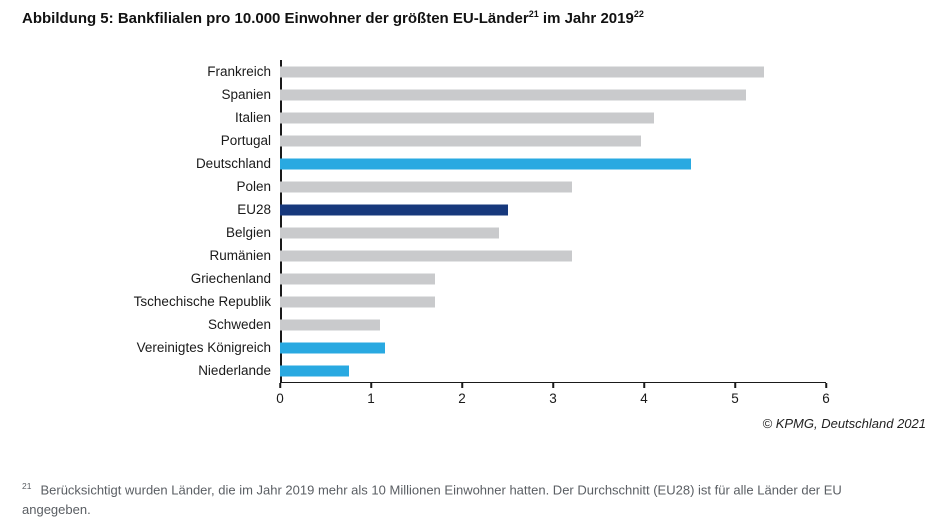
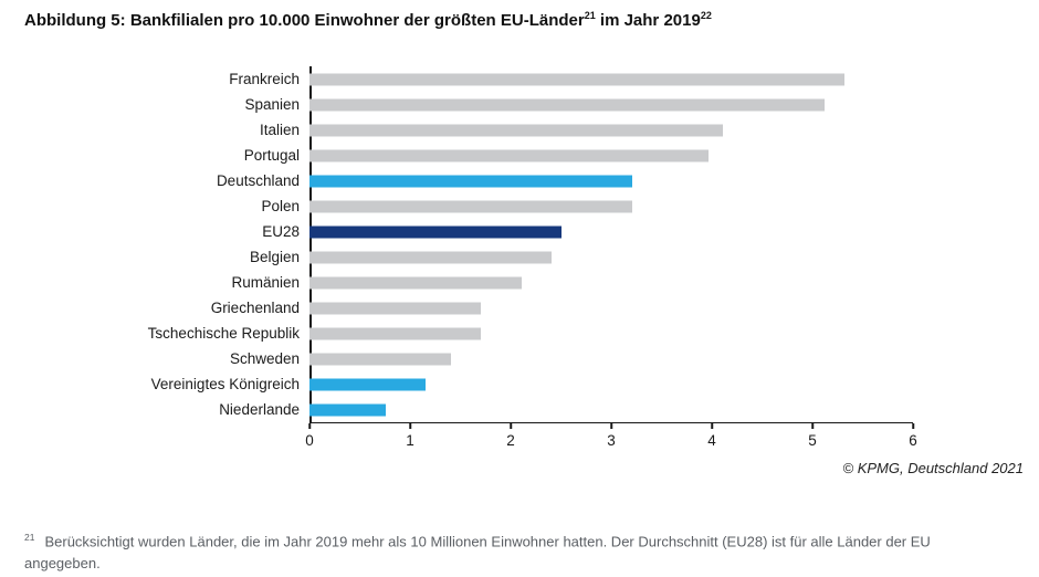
Deutschland: 4.5 -> 3.2
Rumänien: 3.2 -> 2.1
Schweden: 1.1 -> 1.4
